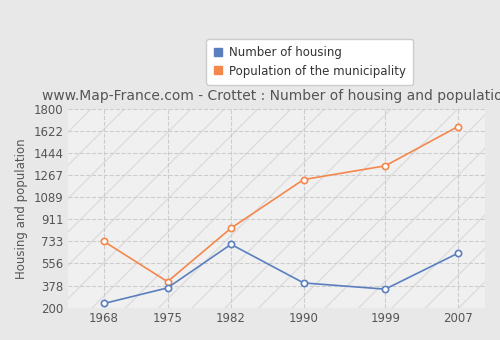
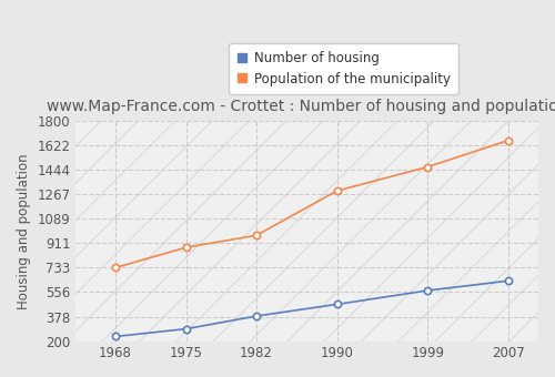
Number of housing/1975: 360 -> 290
Population of the municipality/1975: 410 -> 880
Number of housing/1982: 710 -> 380
Population of the municipality/1982: 840 -> 970
Number of housing/1990: 400 -> 470
Population of the municipality/1990: 1230 -> 1290
Number of housing/1999: 350 -> 570
Population of the municipality/1999: 1340 -> 1460
